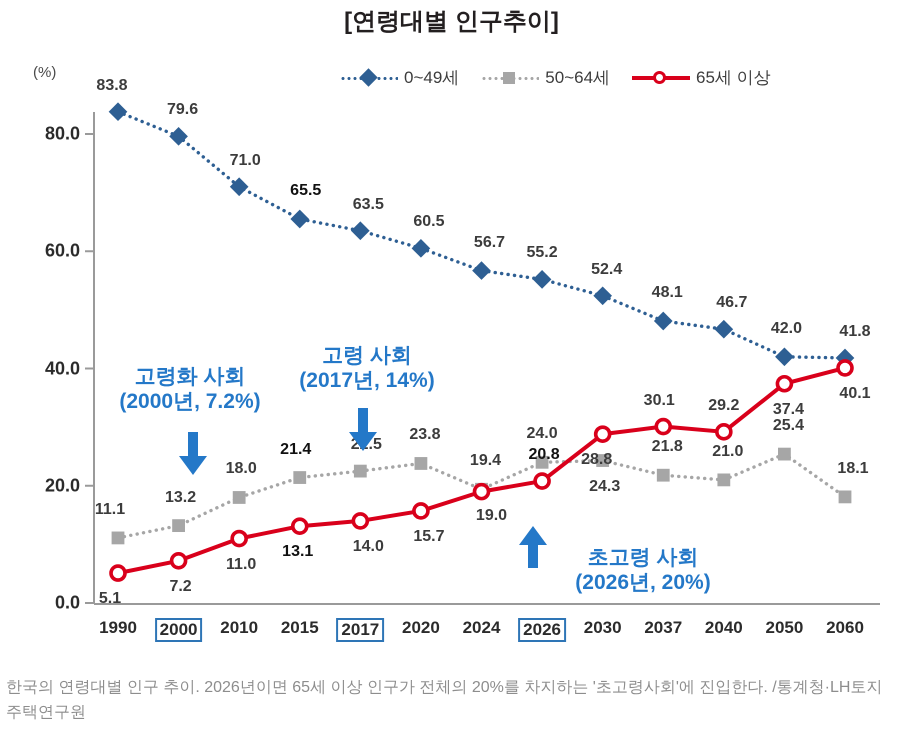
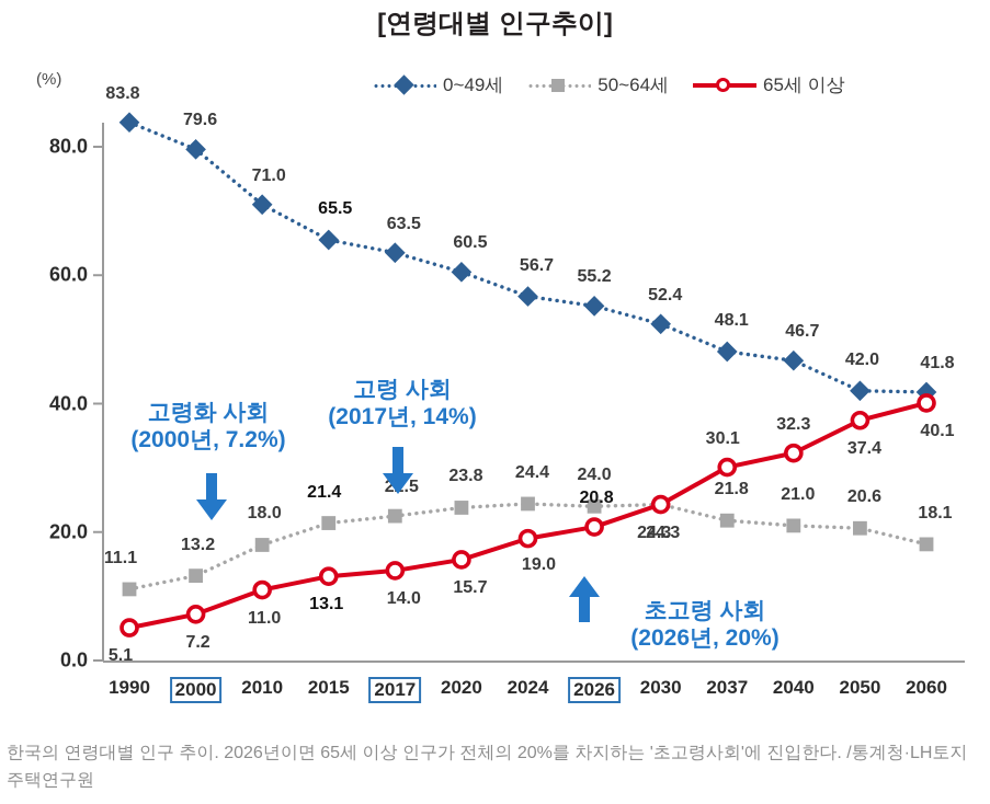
50~64세/2024: 19.4 -> 24.4
65세 이상/2030: 28.8 -> 24.3
65세 이상/2040: 29.2 -> 32.3
50~64세/2050: 25.4 -> 20.6
